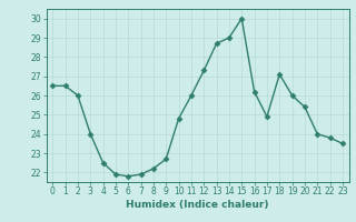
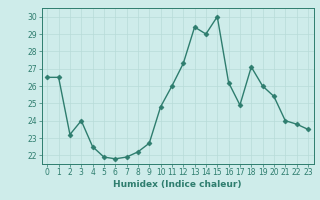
2: 26.0 -> 23.2
13: 28.7 -> 29.4
